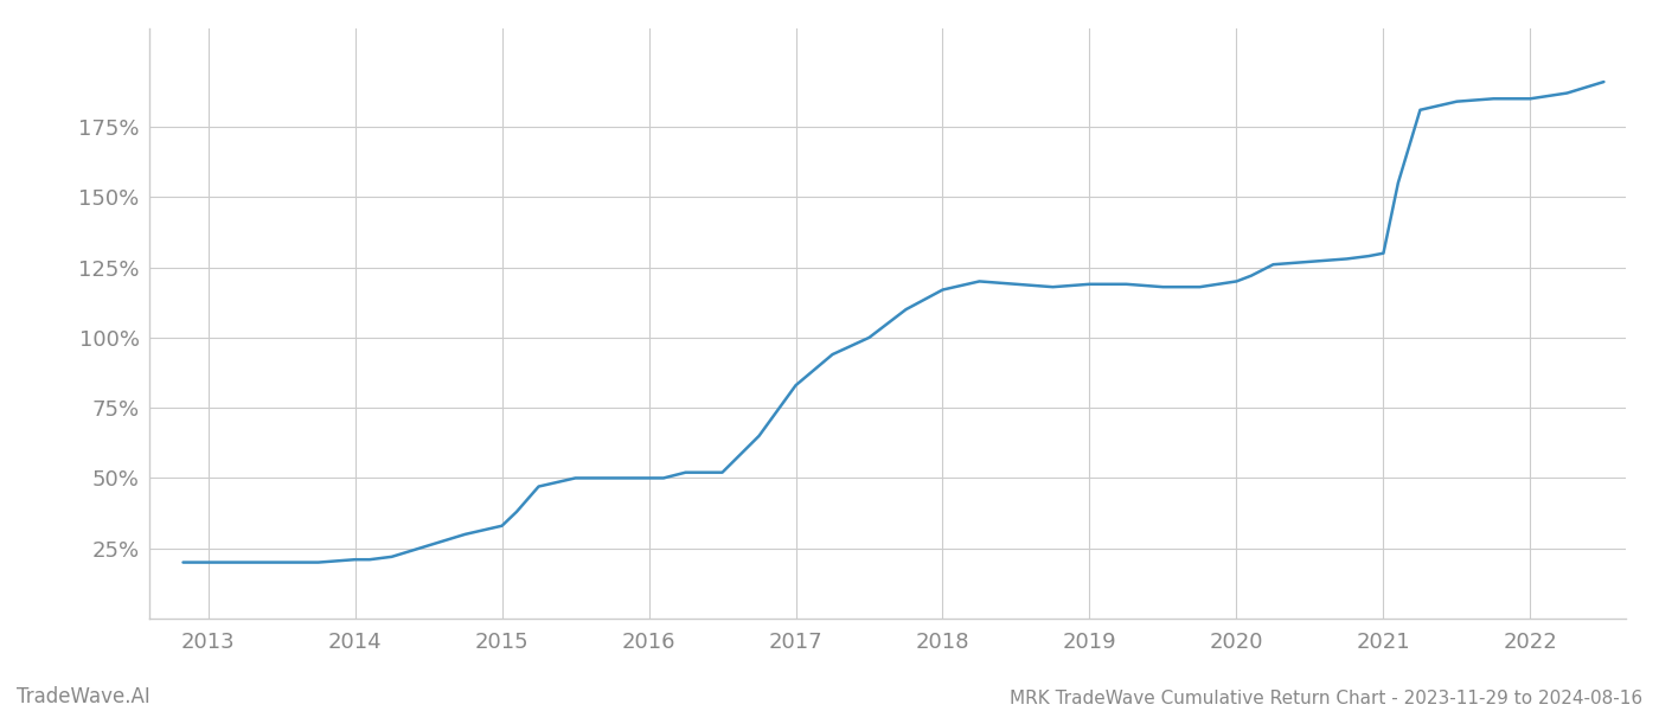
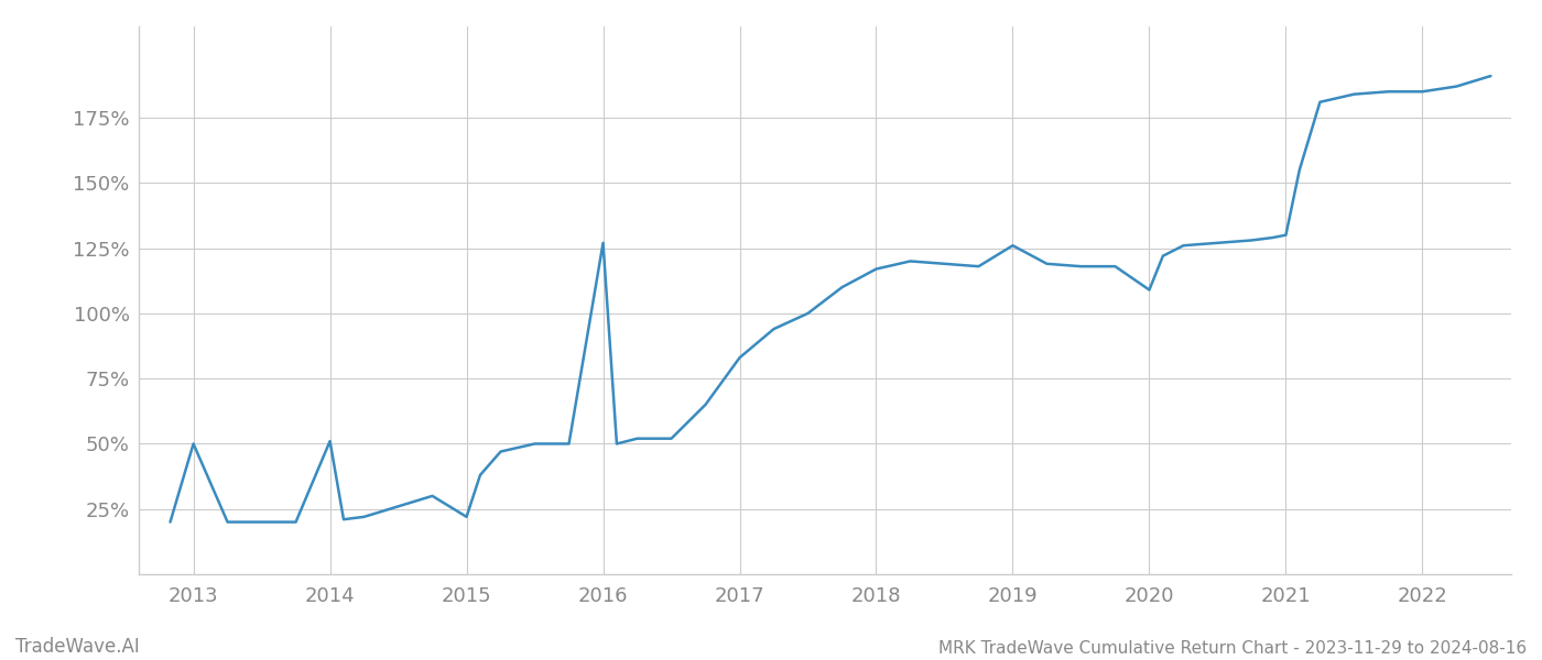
2013: 20% -> 50%
2014: 21% -> 51%
2015: 33% -> 22%
2016: 50% -> 127%
2019: 119% -> 126%
2020: 120% -> 109%
